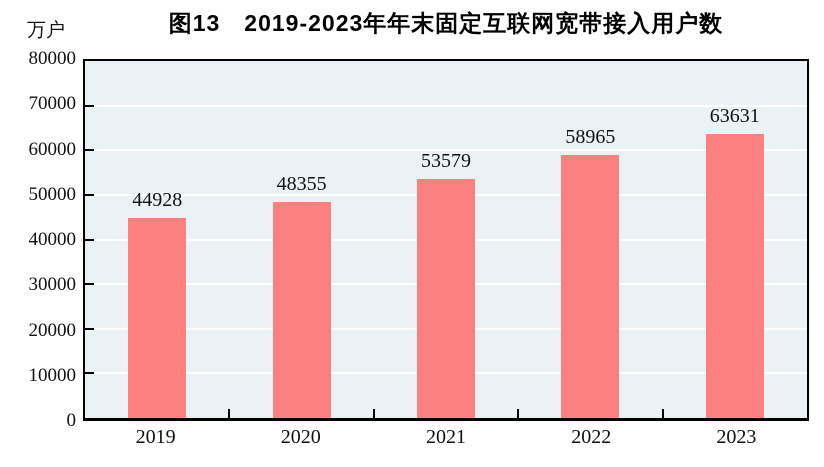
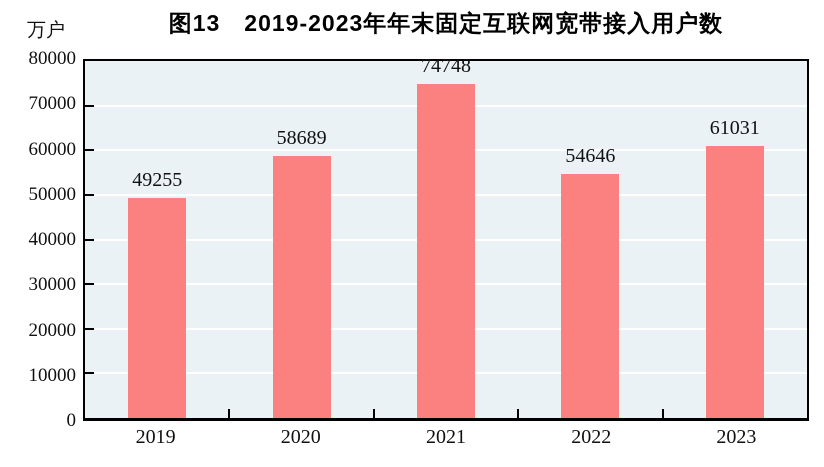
2019: 44928 -> 49255
2020: 48355 -> 58689
2021: 53579 -> 74748
2022: 58965 -> 54646
2023: 63631 -> 61031
